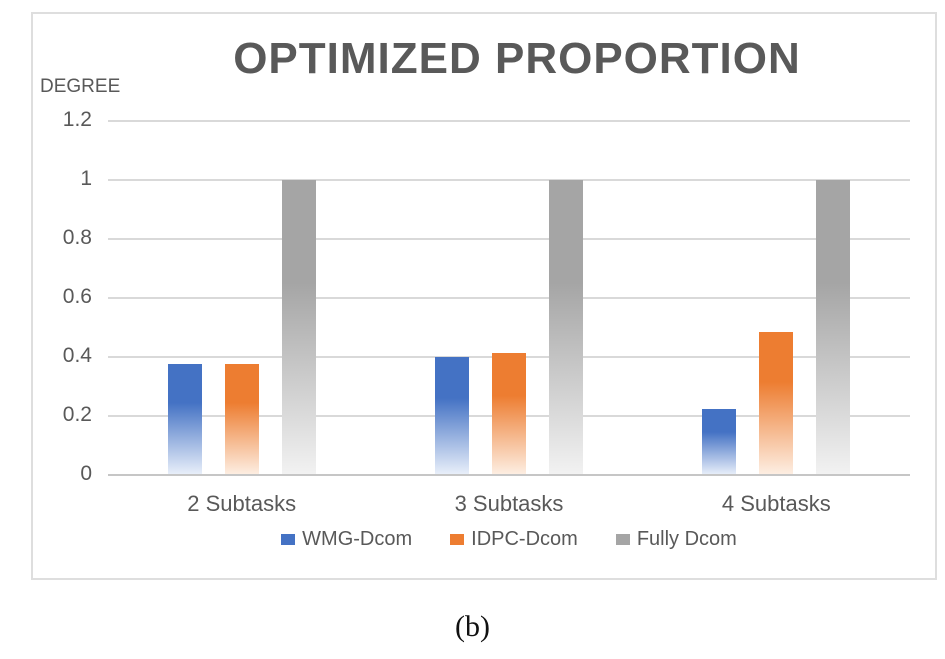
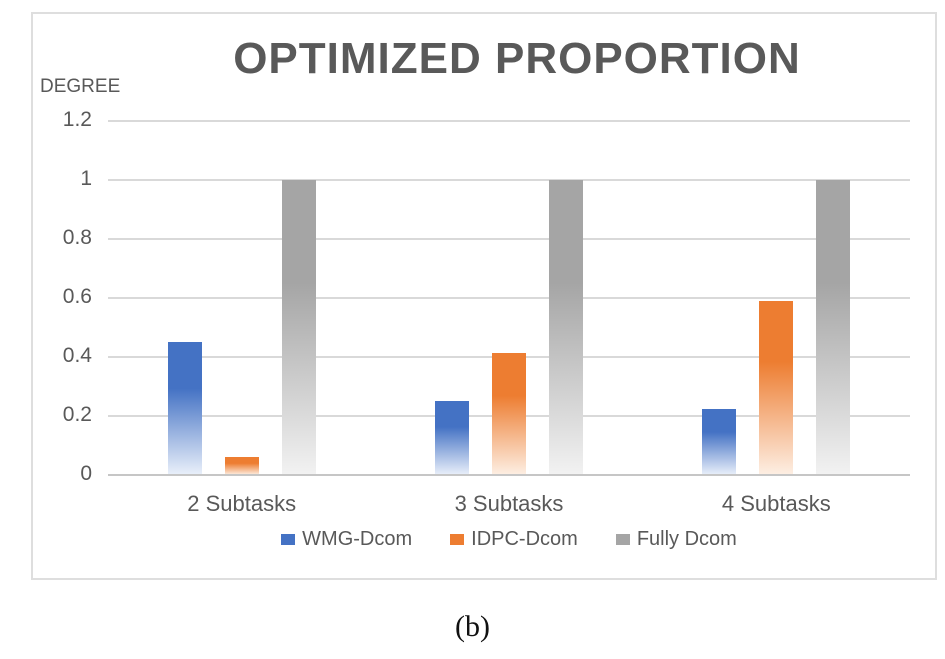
WMG-Dcom/2 Subtasks: 0.38 -> 0.45
IDPC-Dcom/2 Subtasks: 0.38 -> 0.06
WMG-Dcom/3 Subtasks: 0.40 -> 0.25
IDPC-Dcom/4 Subtasks: 0.48 -> 0.59
